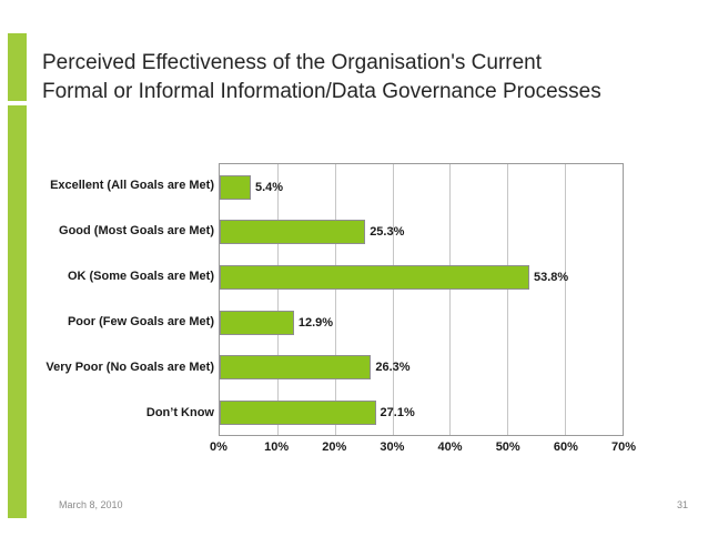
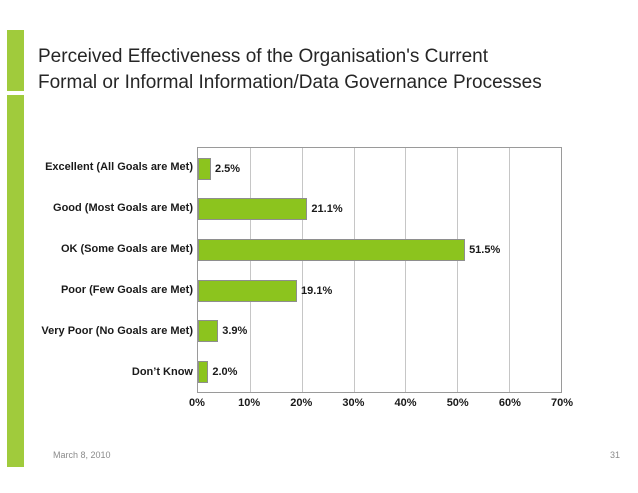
Excellent (All Goals are Met): 5.4% -> 2.5%
Good (Most Goals are Met): 25.3% -> 21.1%
OK (Some Goals are Met): 53.8% -> 51.5%
Poor (Few Goals are Met): 12.9% -> 19.1%
Very Poor (No Goals are Met): 26.3% -> 3.9%
Don’t Know: 27.1% -> 2.0%
